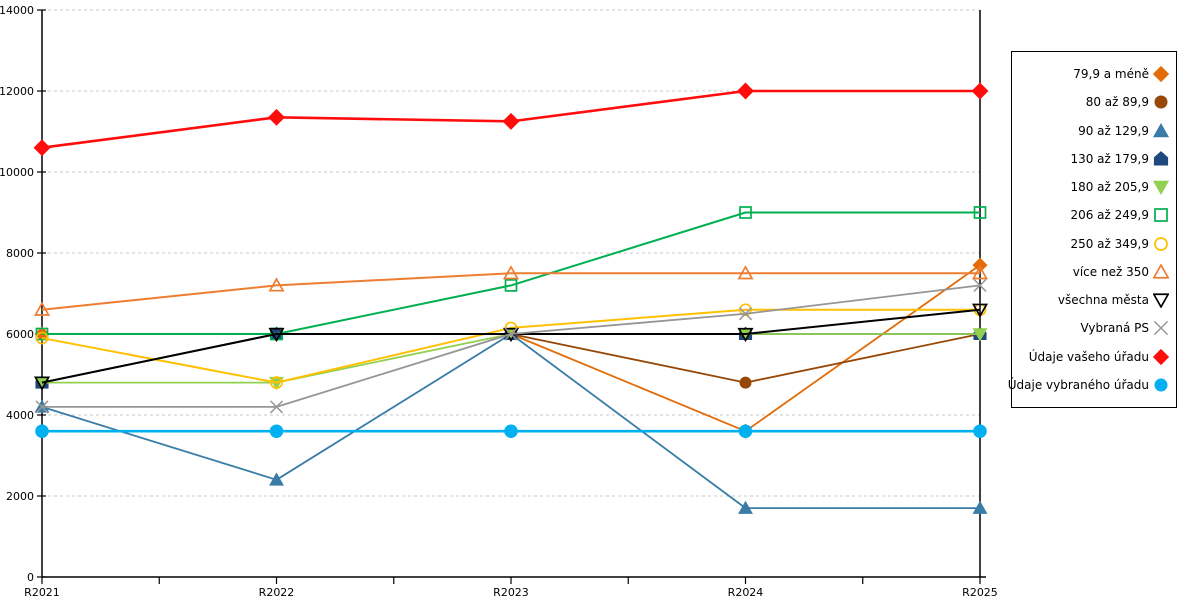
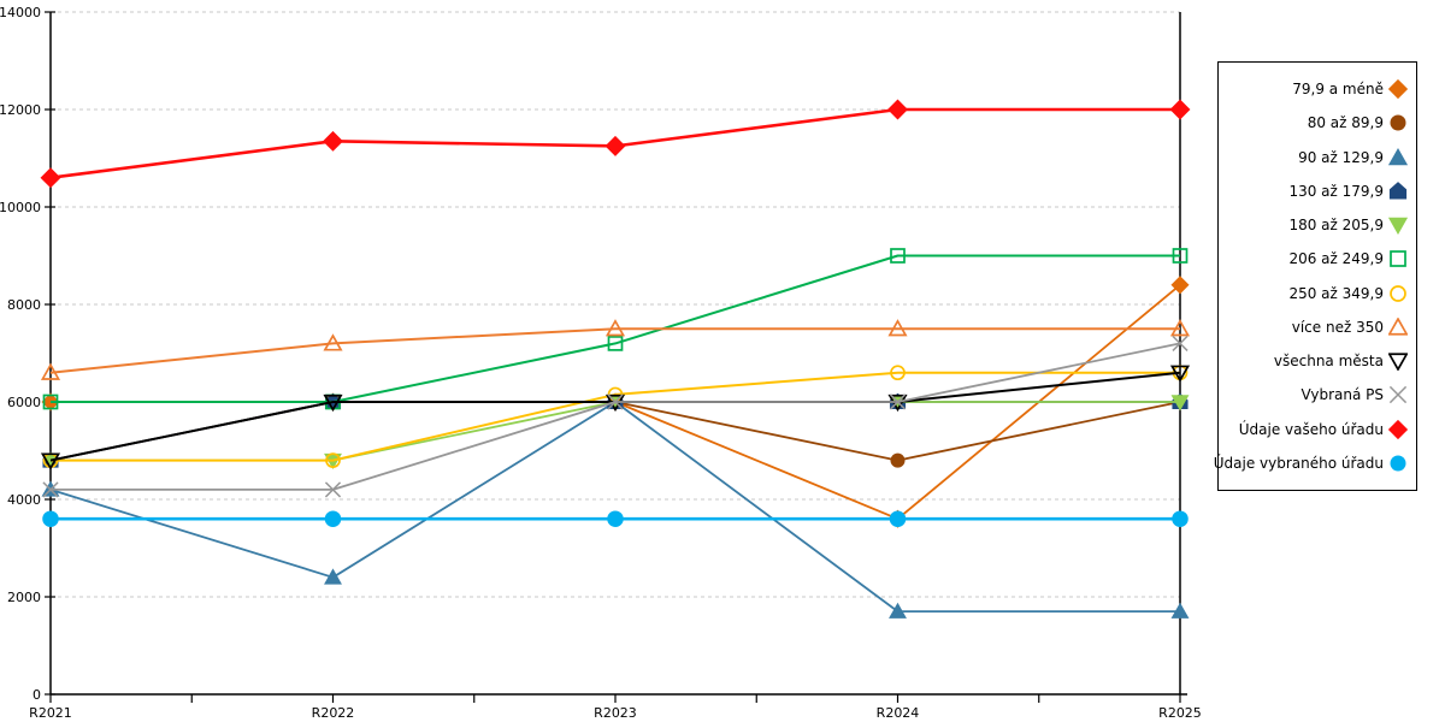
250 až 349,9/R2021: 5900 -> 4800
Vybraná PS/R2024: 6500 -> 6000
79,9 a méně/R2025: 7700 -> 8400
